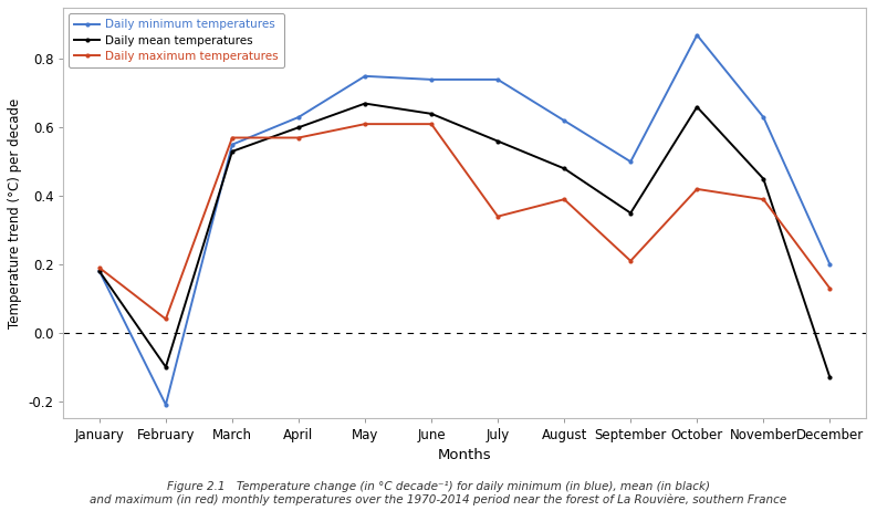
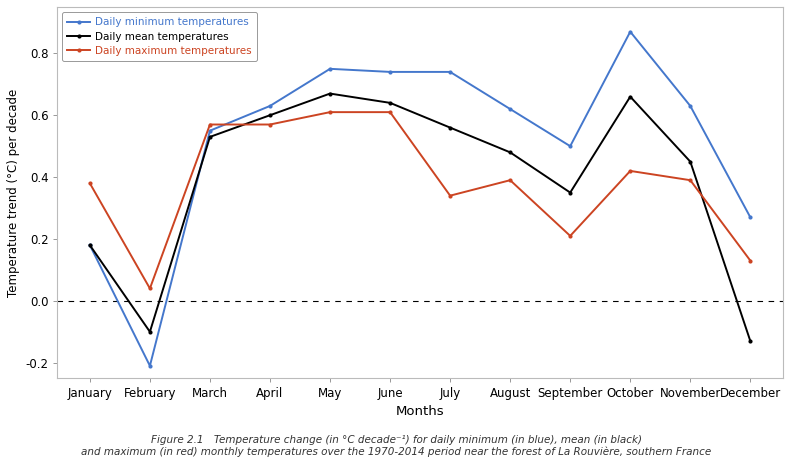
Daily maximum temperatures/January: 0.19 -> 0.38
Daily minimum temperatures/December: 0.20 -> 0.27
